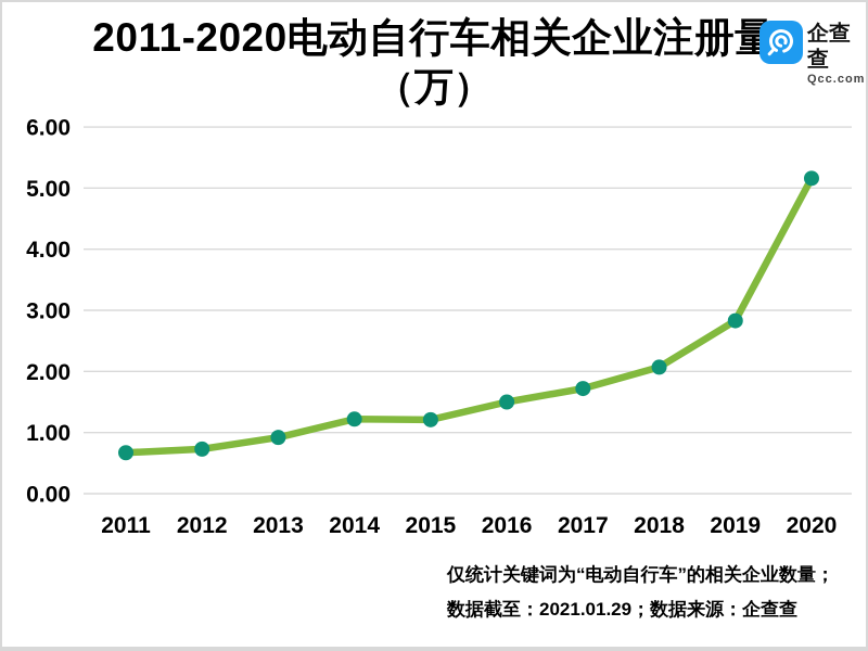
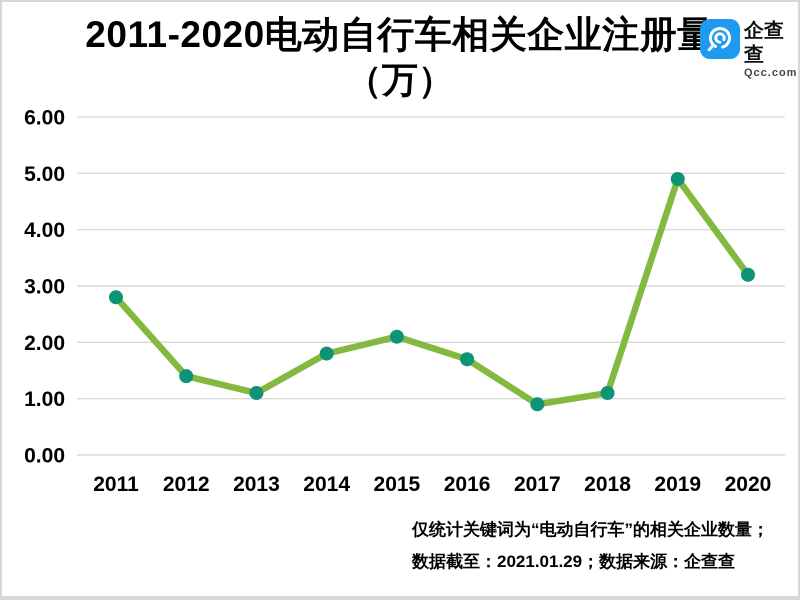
2011: 0.7 -> 2.8
2012: 0.7 -> 1.4
2013: 0.9 -> 1.1
2014: 1.2 -> 1.8
2015: 1.2 -> 2.1
2016: 1.5 -> 1.7
2017: 1.7 -> 0.9
2018: 2.1 -> 1.1
2019: 2.8 -> 4.9
2020: 5.2 -> 3.2
